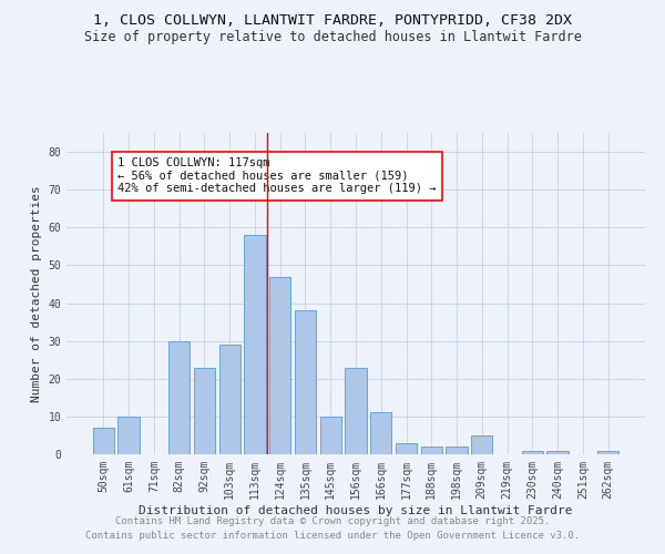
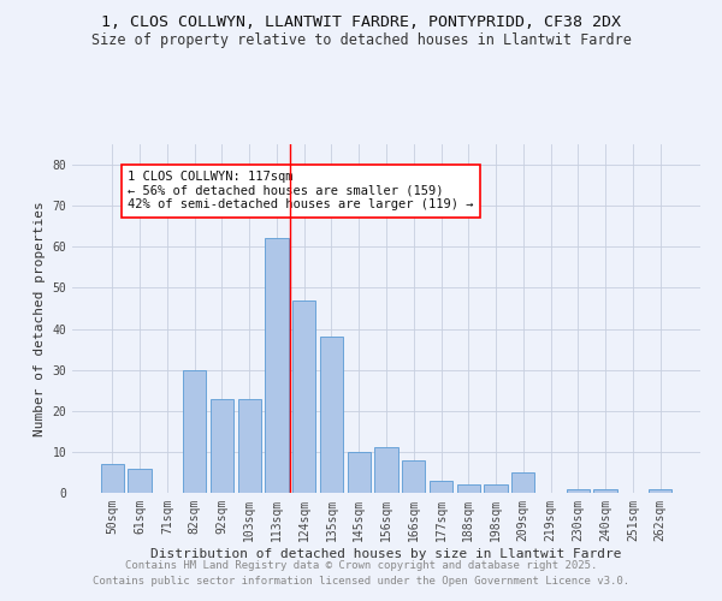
61sqm: 10 -> 6
103sqm: 29 -> 23
113sqm: 58 -> 62
156sqm: 23 -> 11
166sqm: 11 -> 8
